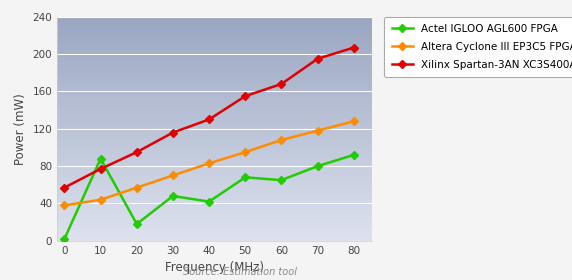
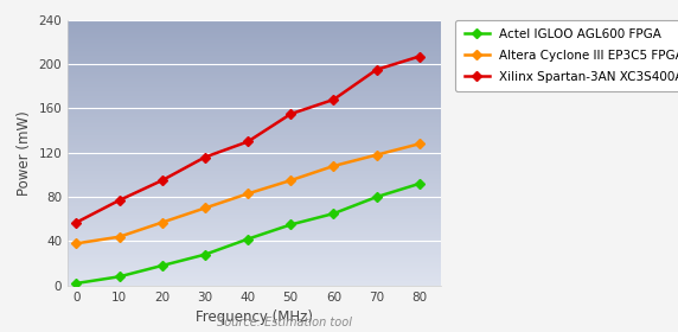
Actel IGLOO AGL600 FPGA/10: 88 -> 8
Actel IGLOO AGL600 FPGA/30: 48 -> 28
Actel IGLOO AGL600 FPGA/50: 68 -> 55
